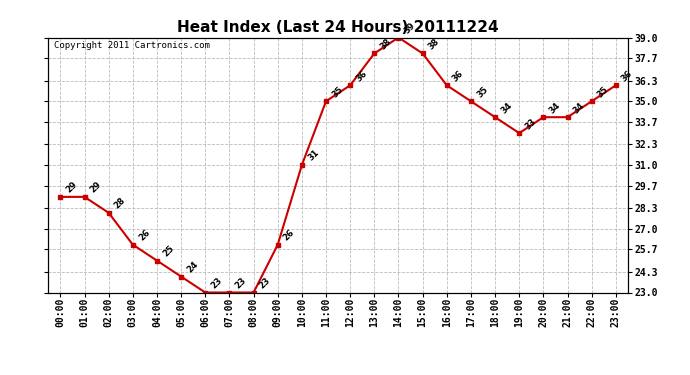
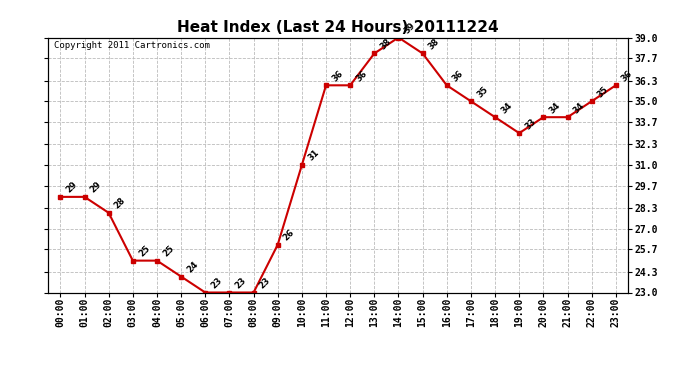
03:00: 26 -> 25
11:00: 35 -> 36
